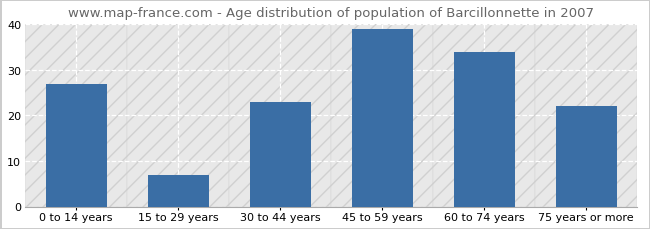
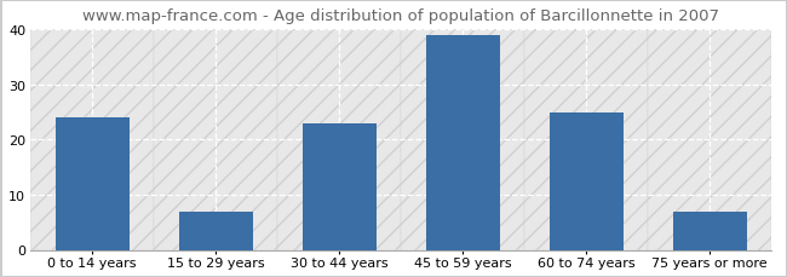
0 to 14 years: 27 -> 24
60 to 74 years: 34 -> 25
75 years or more: 22 -> 7
